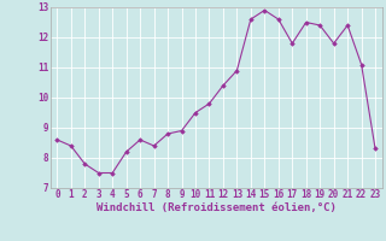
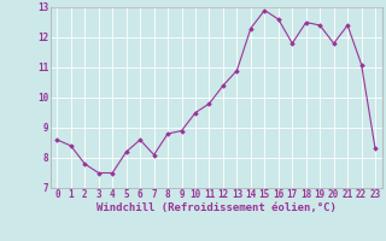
7: 8.4 -> 8.1
14: 12.6 -> 12.3
